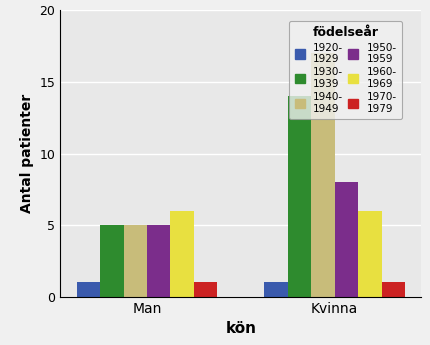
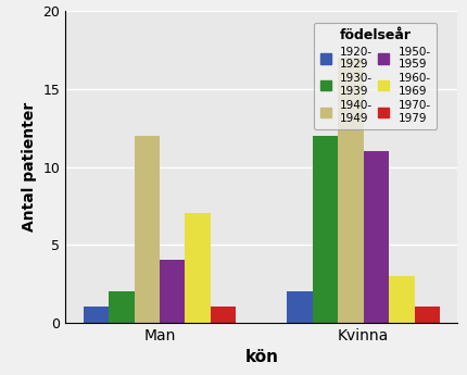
1930- 1939/Man: 5 -> 2
1940- 1949/Man: 5 -> 12
1950- 1959/Man: 5 -> 4
1960- 1969/Man: 6 -> 7
1920- 1929/Kvinna: 1 -> 2
1930- 1939/Kvinna: 14 -> 12
1950- 1959/Kvinna: 8 -> 11
1960- 1969/Kvinna: 6 -> 3
